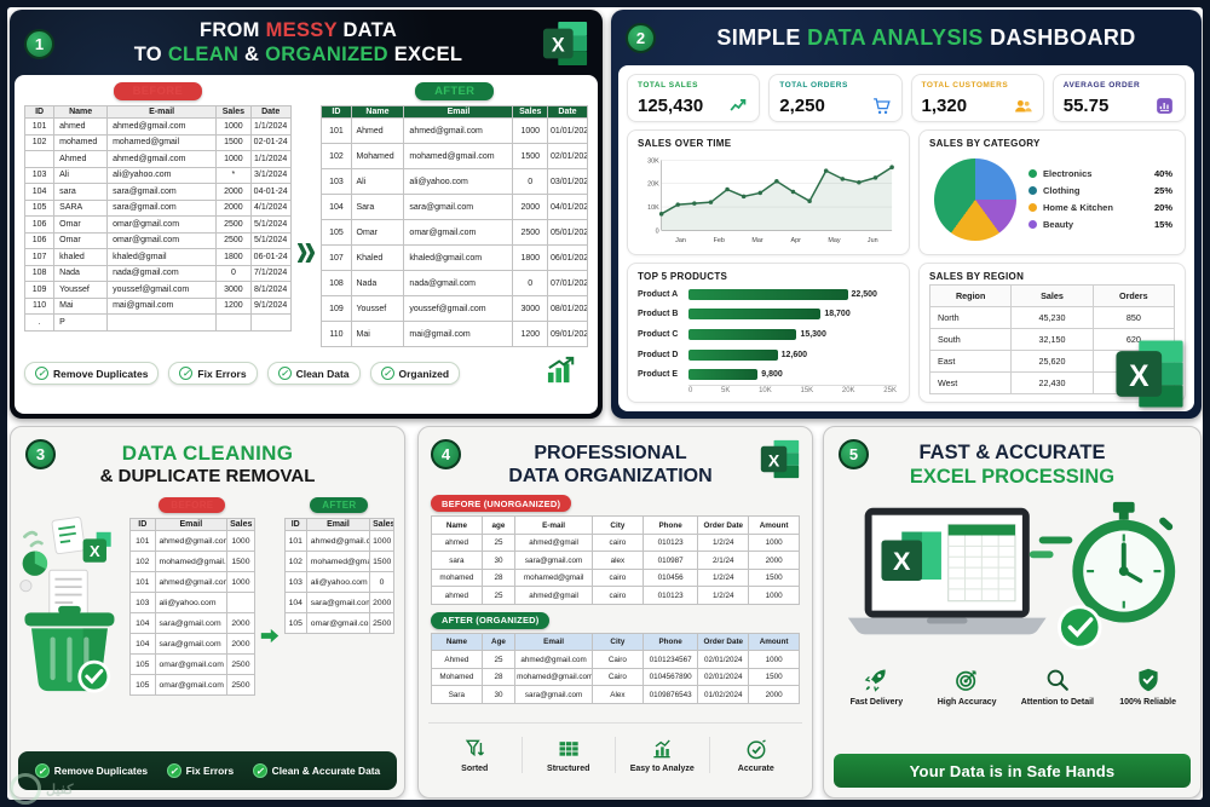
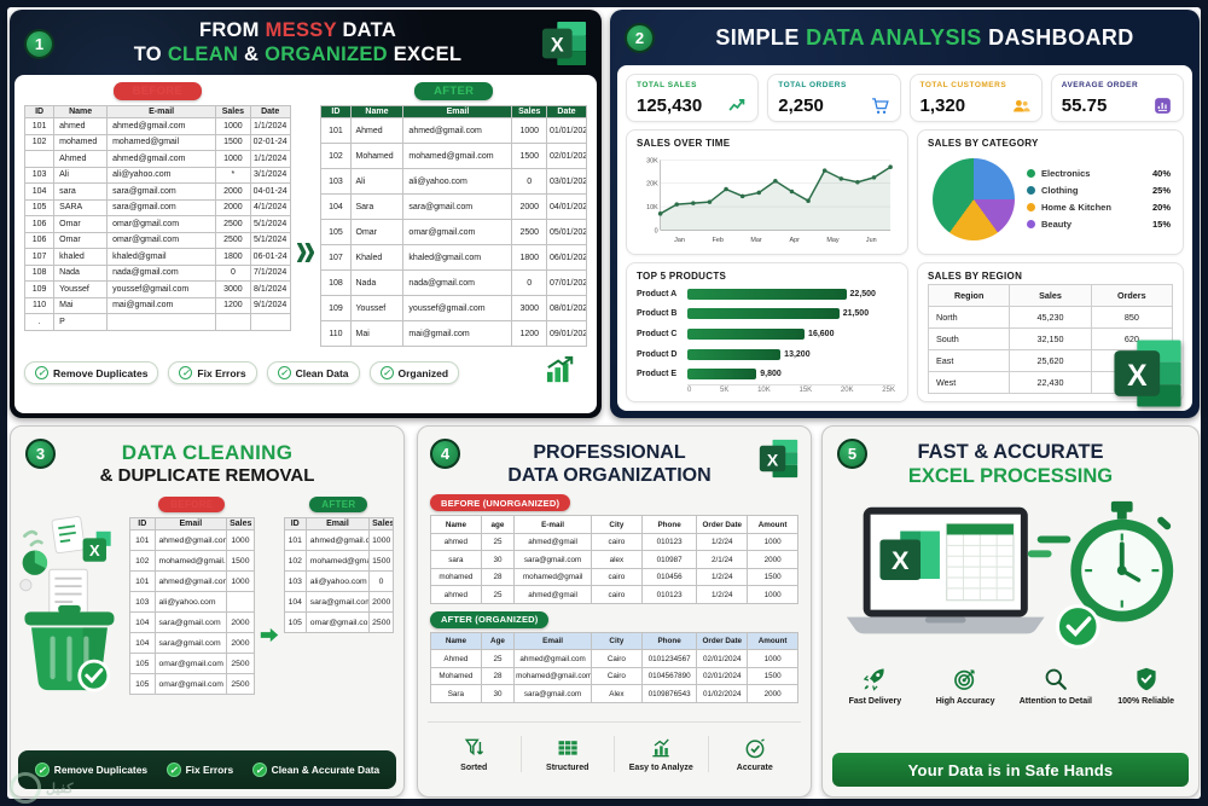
TOP 5 PRODUCTS/Product B: 18,700 -> 21,500
TOP 5 PRODUCTS/Product C: 15,300 -> 16,600
TOP 5 PRODUCTS/Product D: 12,600 -> 13,200
